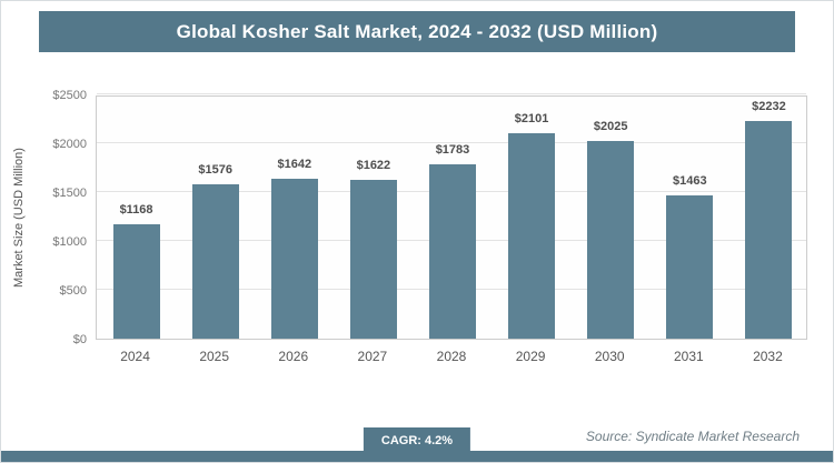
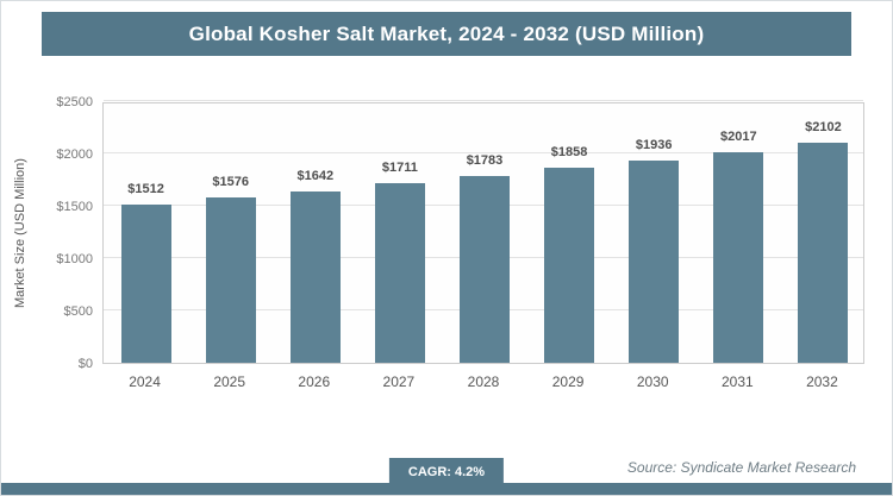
2024: $1168 -> $1512
2027: $1622 -> $1711
2029: $2101 -> $1858
2030: $2025 -> $1936
2031: $1463 -> $2017
2032: $2232 -> $2102
